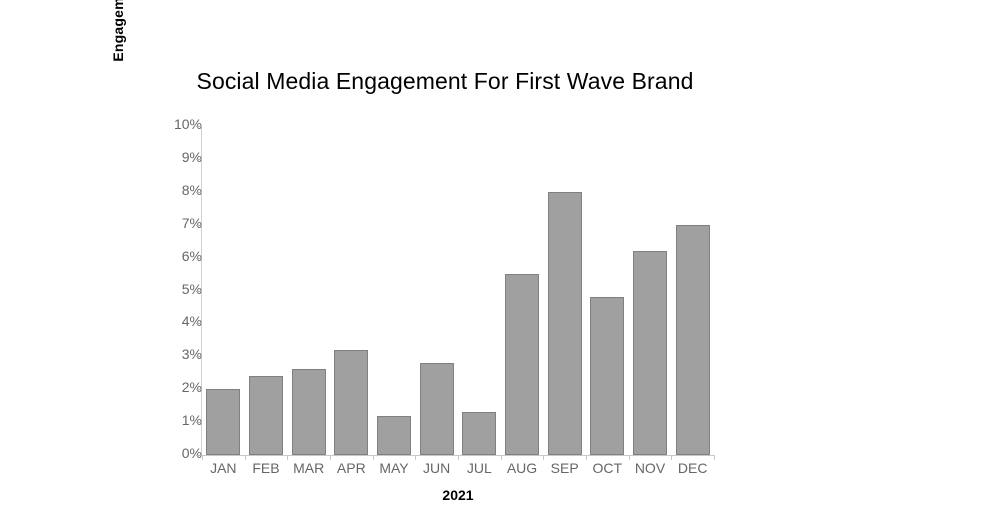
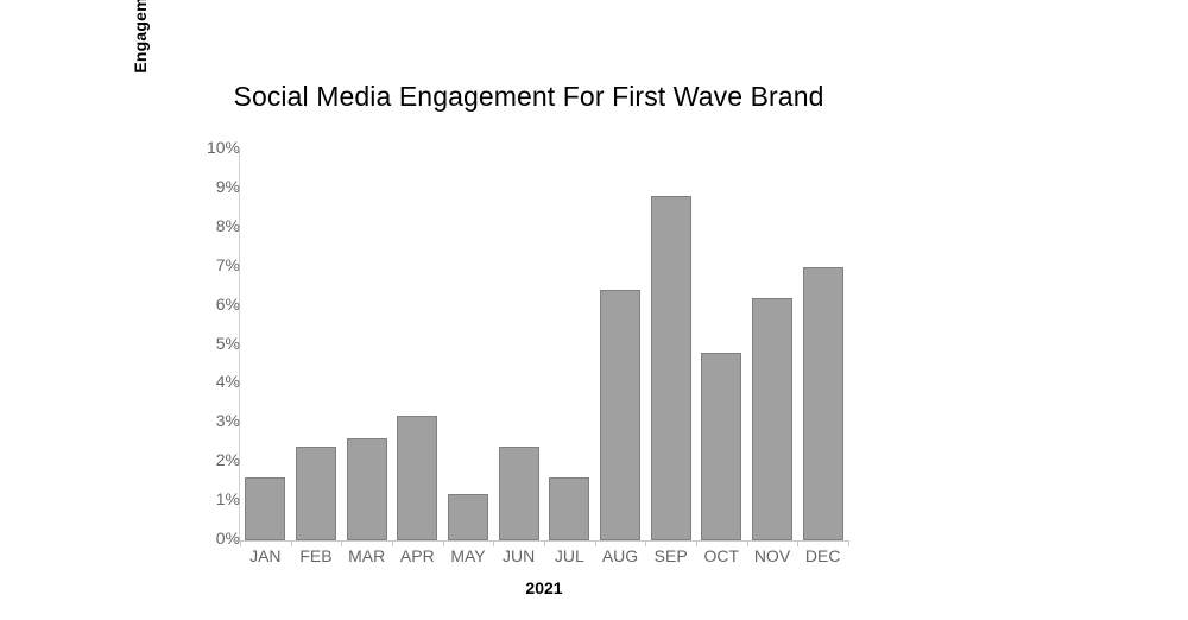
JAN: 2.0% -> 1.6%
JUN: 2.8% -> 2.4%
JUL: 1.3% -> 1.6%
AUG: 5.5% -> 6.4%
SEP: 8.0% -> 8.8%
